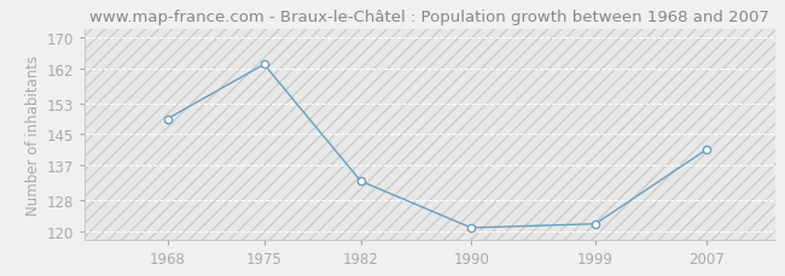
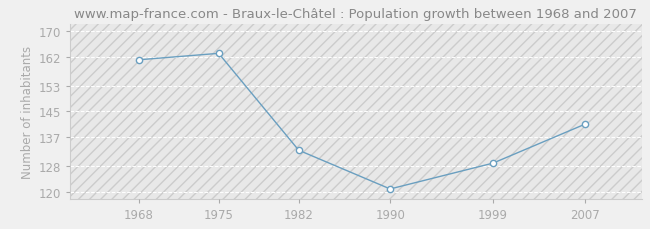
1968: 149 -> 161
1999: 122 -> 129
